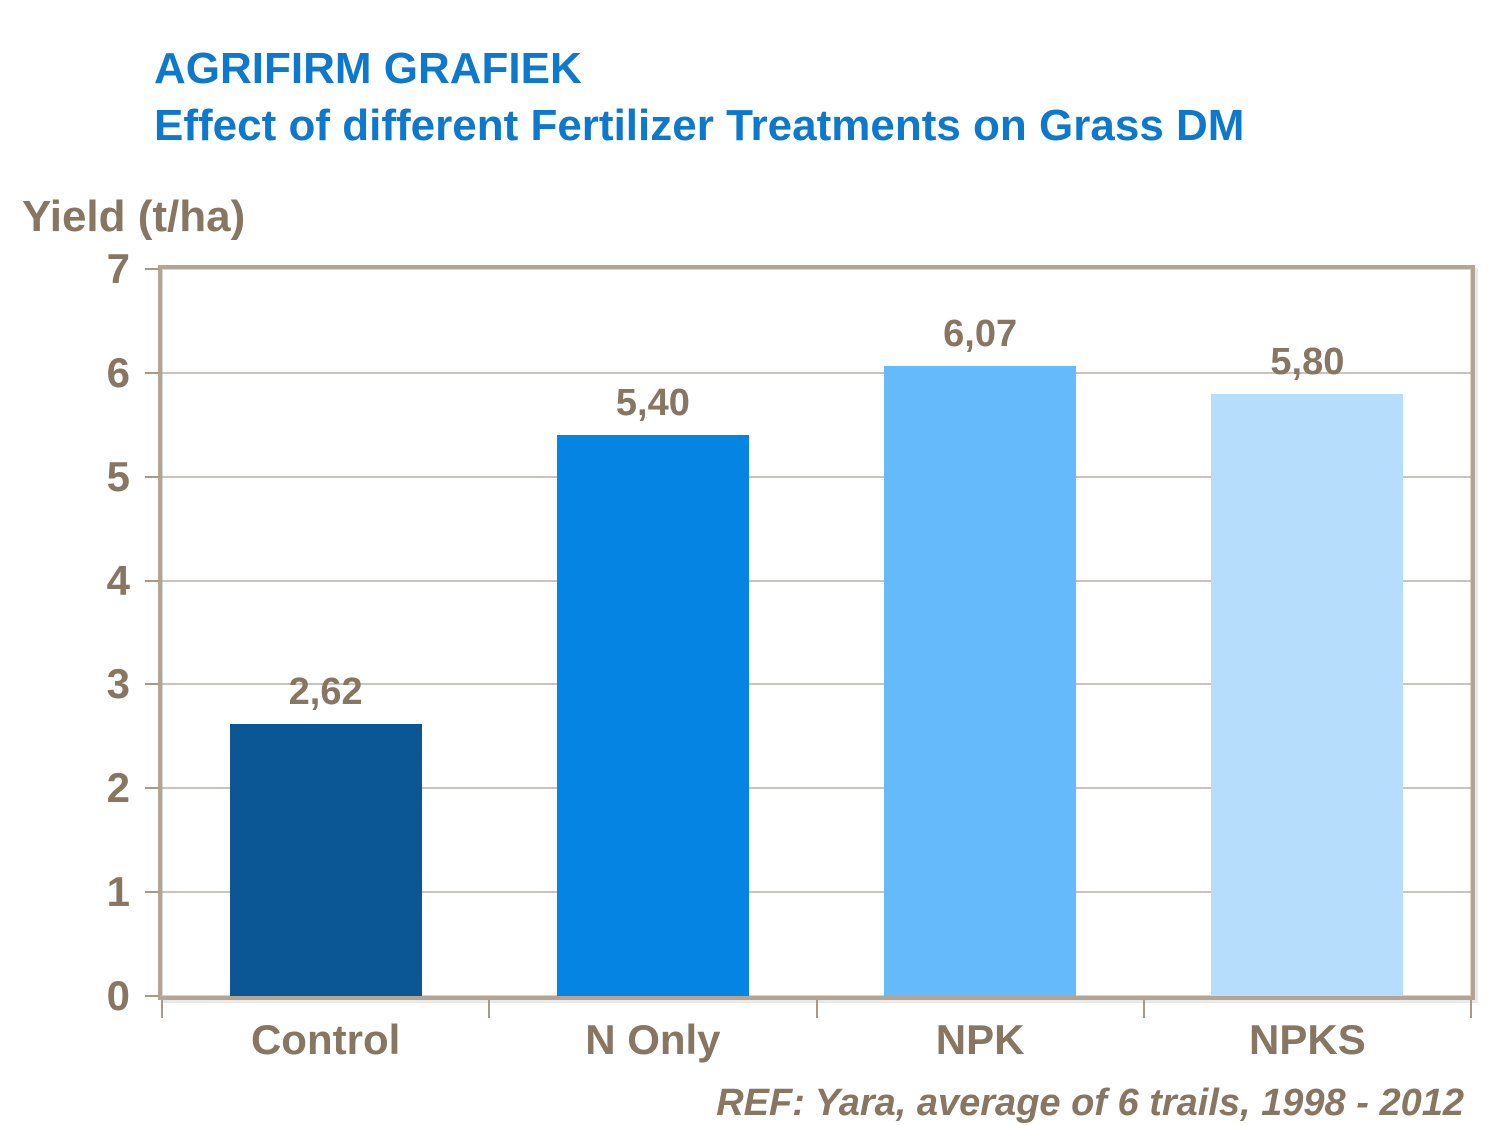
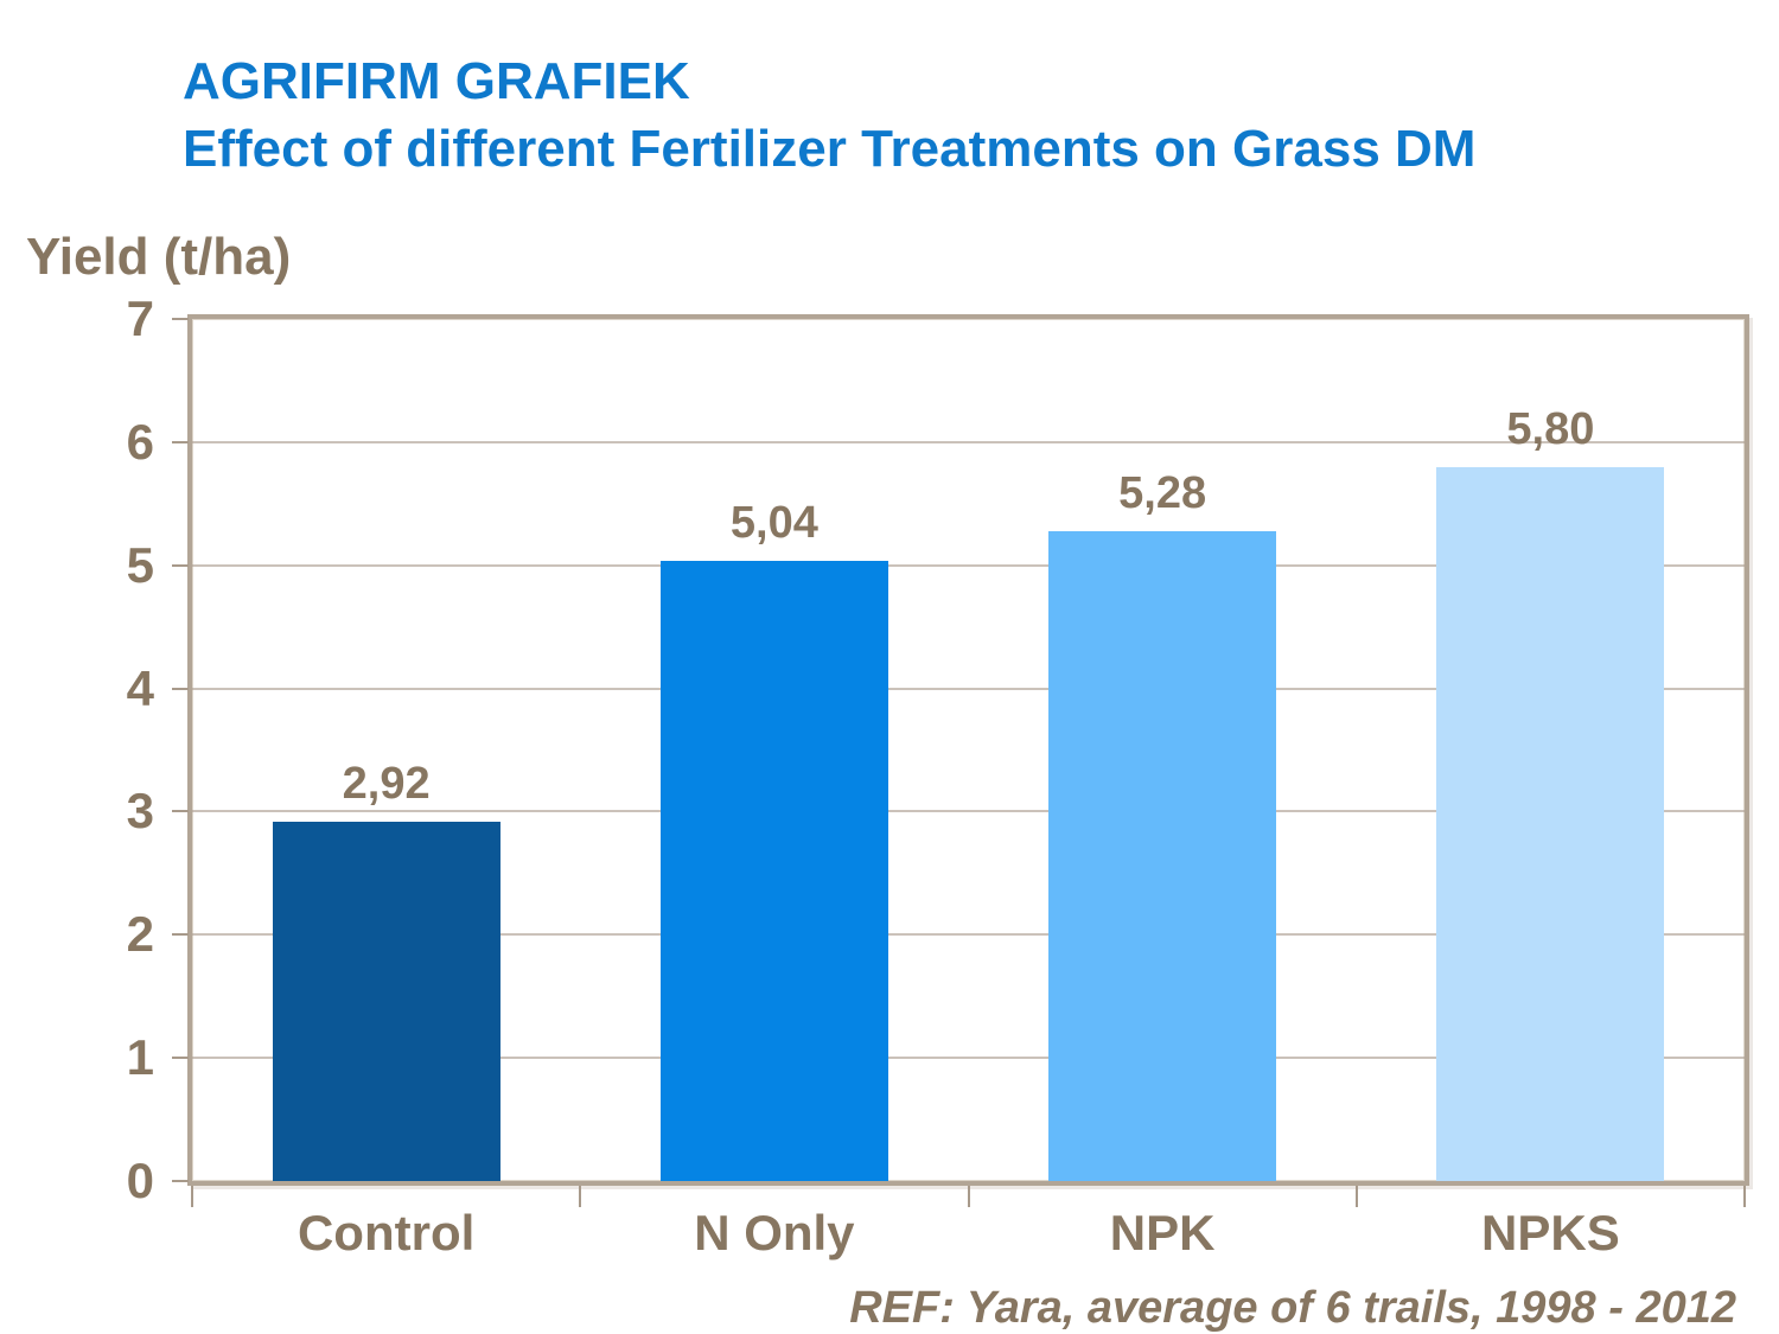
Control: 2,62 -> 2,92
N Only: 5,40 -> 5,04
NPK: 6,07 -> 5,28
